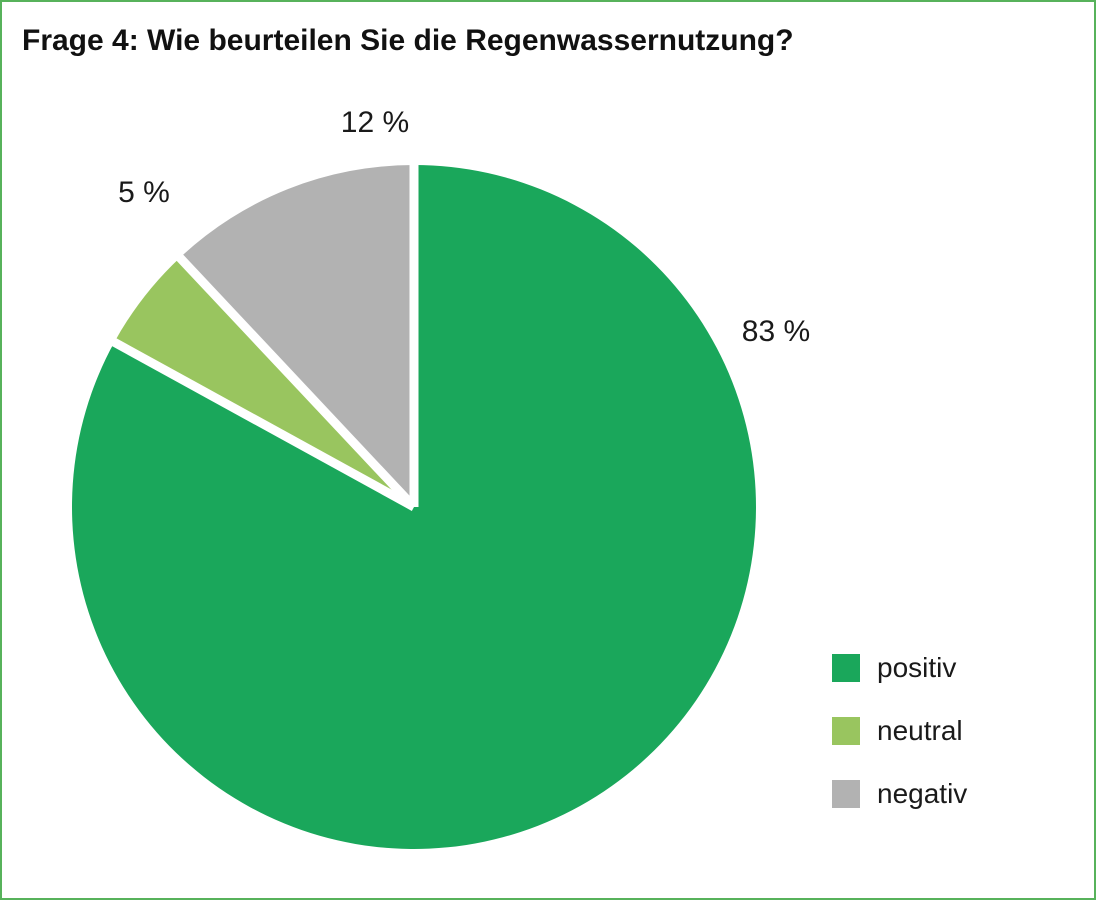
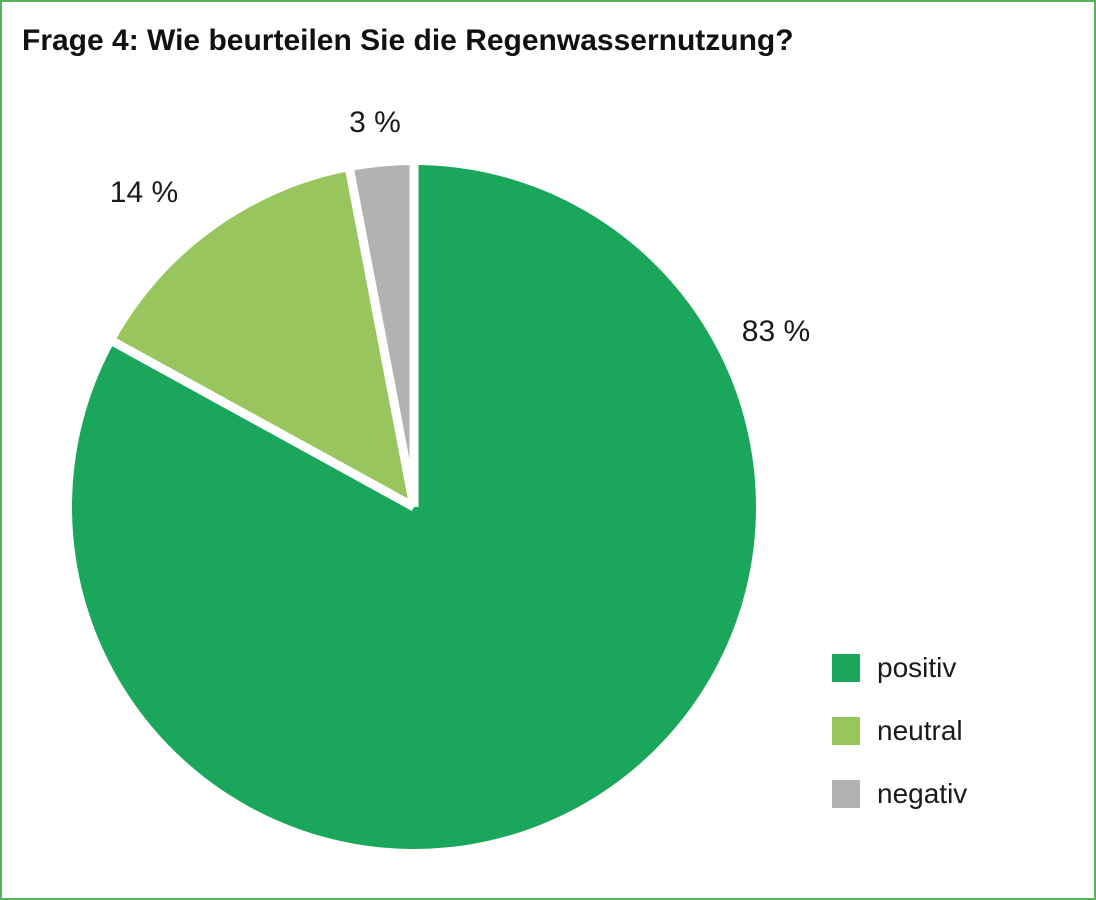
neutral: 5 -> 14
negativ: 12 -> 3
